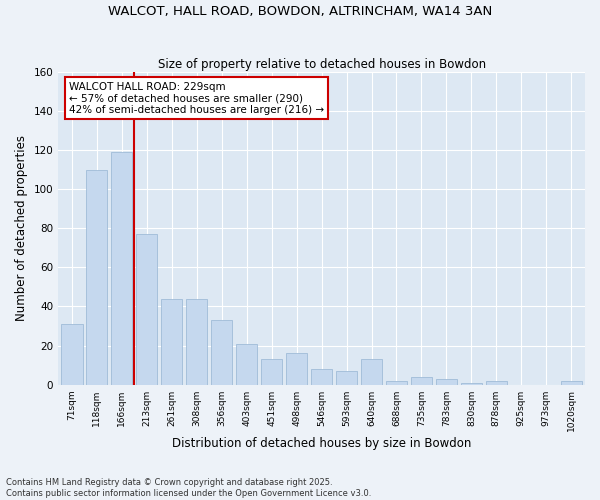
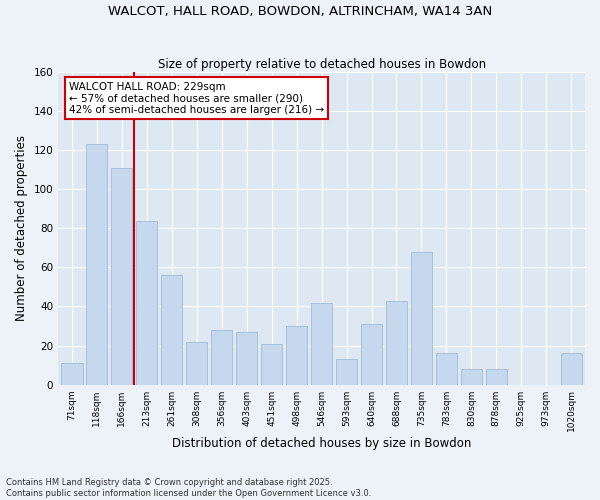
71sqm: 31 -> 11
118sqm: 110 -> 123
166sqm: 119 -> 111
213sqm: 77 -> 84
261sqm: 44 -> 56
308sqm: 44 -> 22
356sqm: 33 -> 28
403sqm: 21 -> 27
451sqm: 13 -> 21
498sqm: 16 -> 30
546sqm: 8 -> 42
593sqm: 7 -> 13
640sqm: 13 -> 31
688sqm: 2 -> 43
735sqm: 4 -> 68
783sqm: 3 -> 16
830sqm: 1 -> 8
878sqm: 2 -> 8
1020sqm: 2 -> 16
